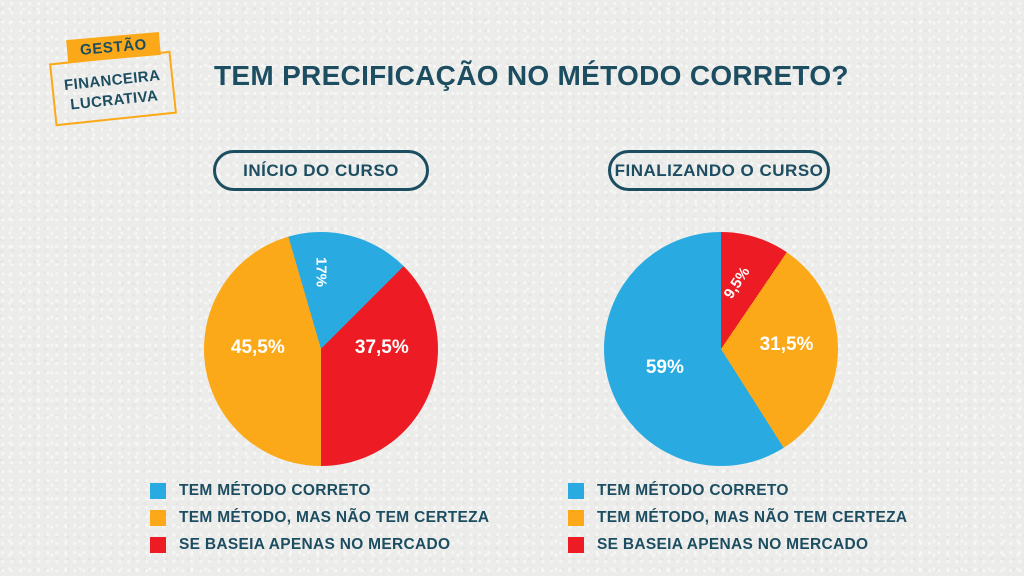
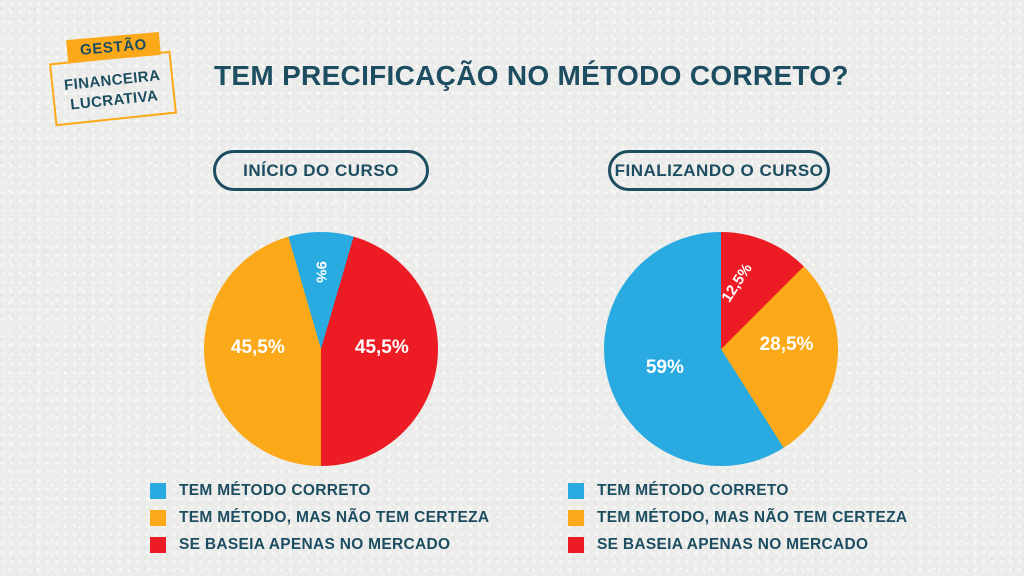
INÍCIO DO CURSO/TEM MÉTODO CORRETO: 17% -> 9%
INÍCIO DO CURSO/SE BASEIA APENAS NO MERCADO: 37,5% -> 45,5%
FINALIZANDO O CURSO/SE BASEIA APENAS NO MERCADO: 9,5% -> 12,5%
FINALIZANDO O CURSO/TEM MÉTODO, MAS NÃO TEM CERTEZA: 31,5% -> 28,5%
